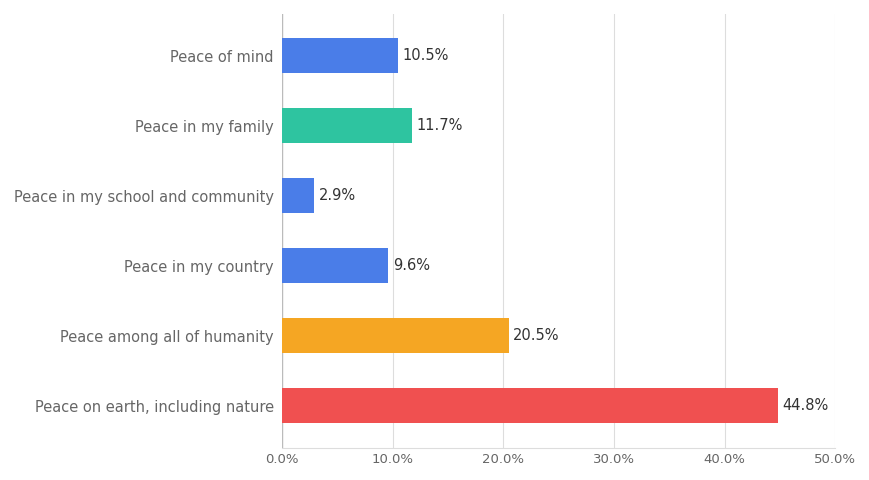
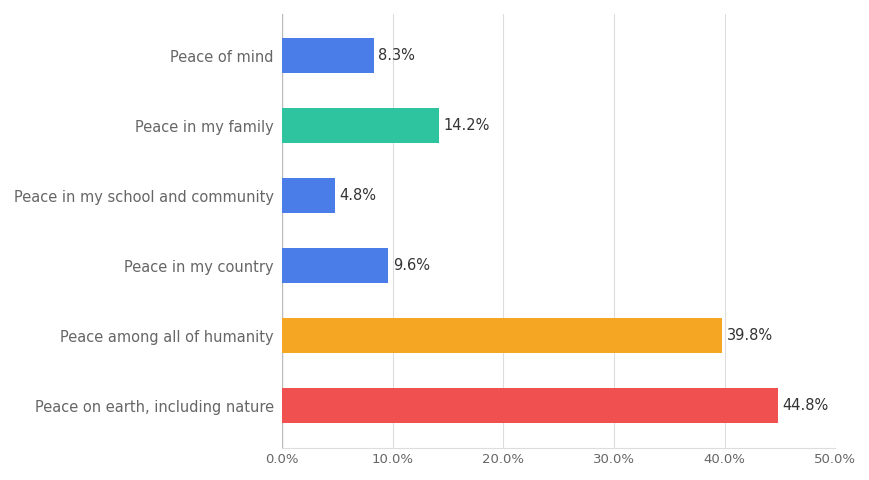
Peace of mind: 10.5% -> 8.3%
Peace in my family: 11.7% -> 14.2%
Peace in my school and community: 2.9% -> 4.8%
Peace among all of humanity: 20.5% -> 39.8%
